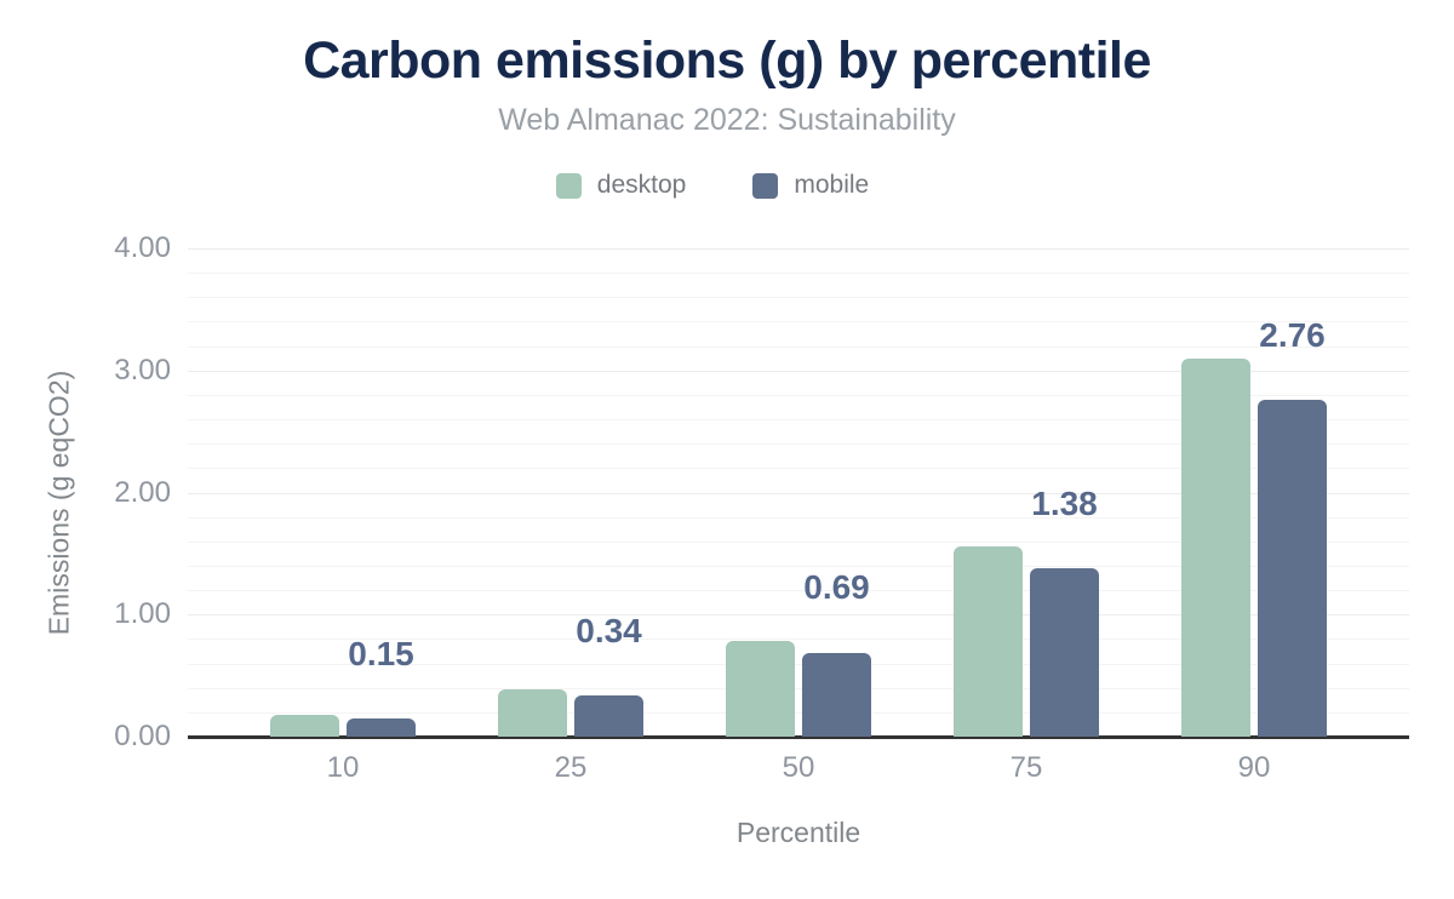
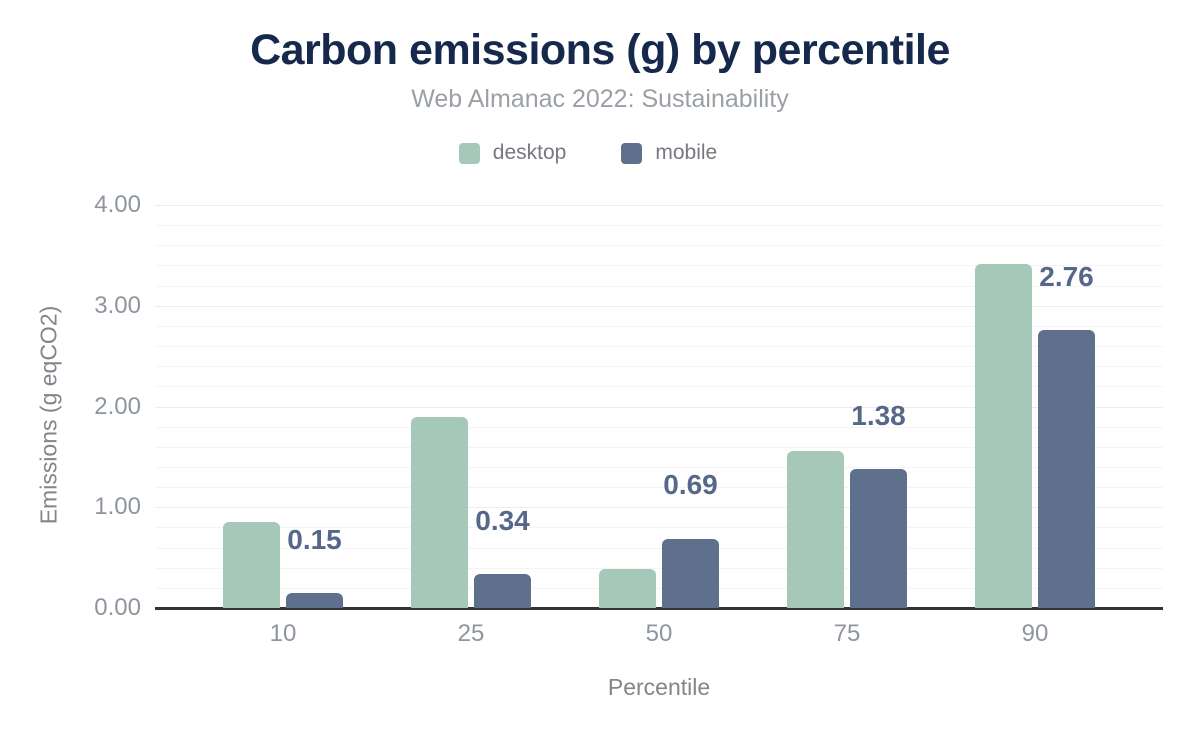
desktop/10: 0.18 -> 0.85
desktop/25: 0.39 -> 1.90
desktop/50: 0.78 -> 0.39
desktop/90: 3.10 -> 3.41
